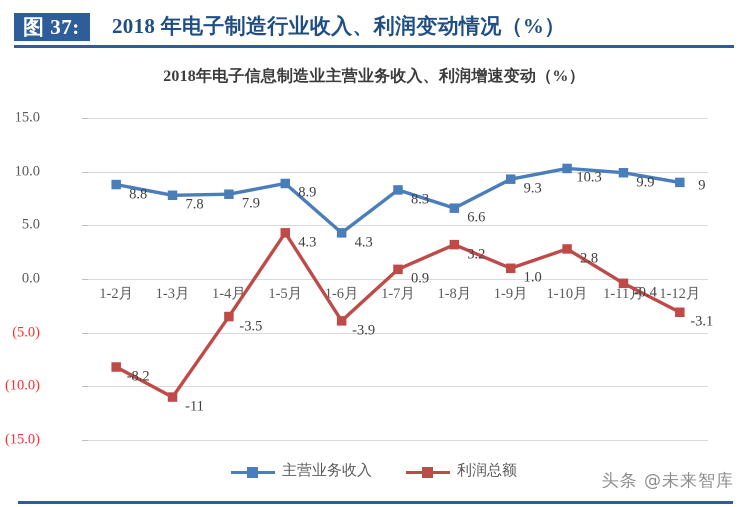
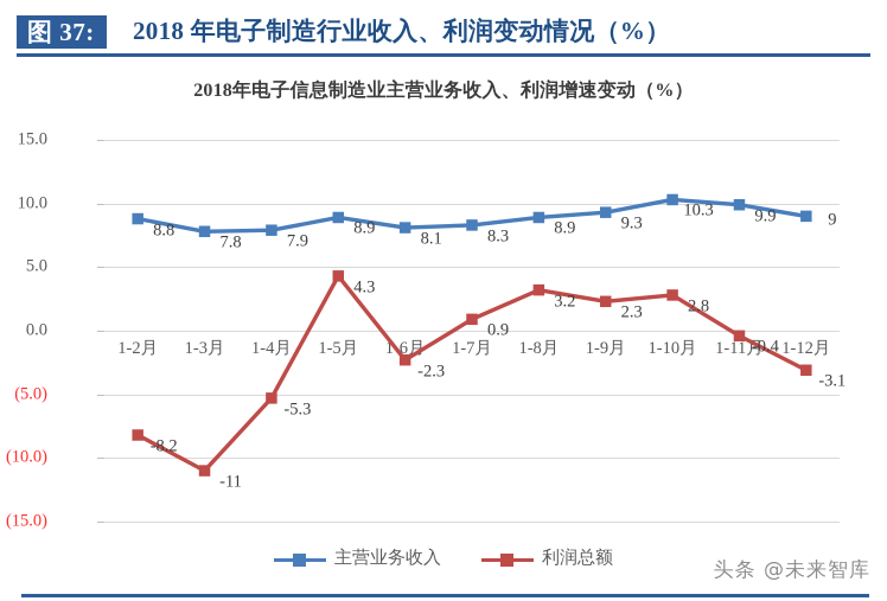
利润总额/1-4月: -3.5 -> -5.3
主营业务收入/1-6月: 4.3 -> 8.1
利润总额/1-6月: -3.9 -> -2.3
主营业务收入/1-8月: 6.6 -> 8.9
利润总额/1-9月: 1.0 -> 2.3
